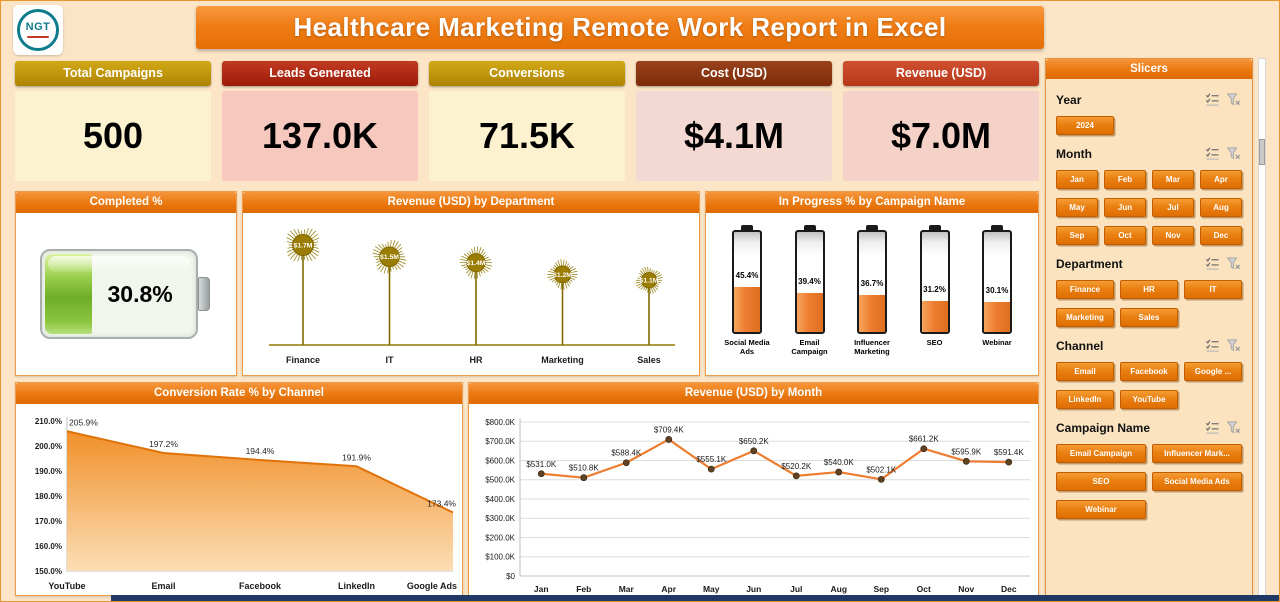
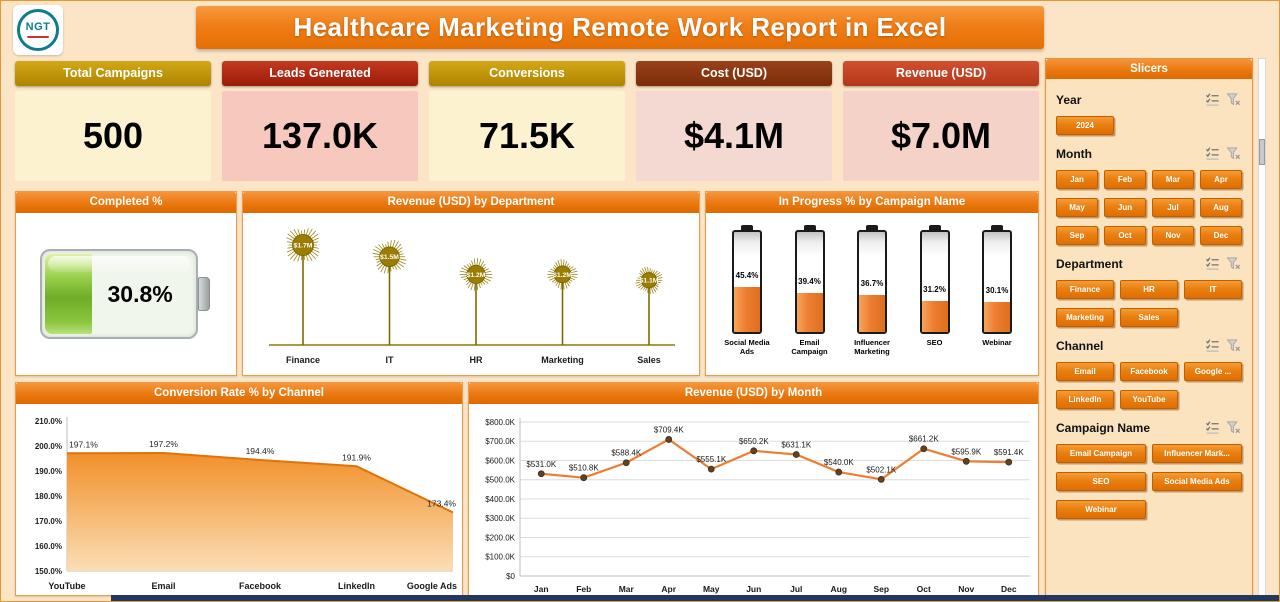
Revenue (USD) by Department/HR: $1.4M -> $1.2M
Conversion Rate % by Channel/YouTube: 205.9% -> 197.1%
Revenue (USD) by Month/Jul: $520.2K -> $631.1K
